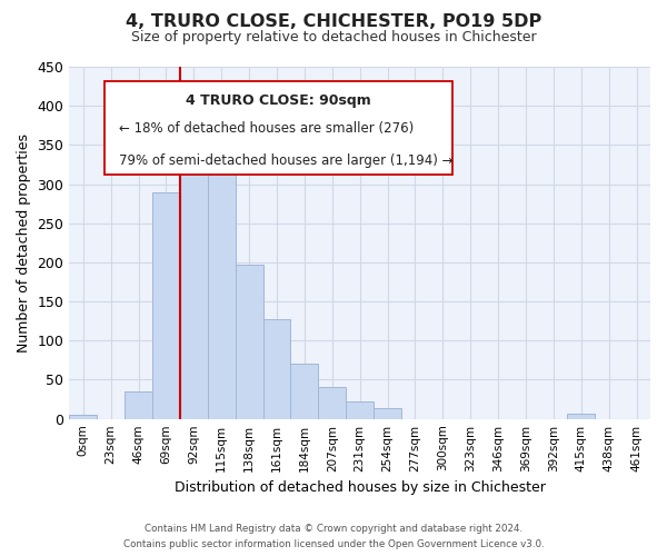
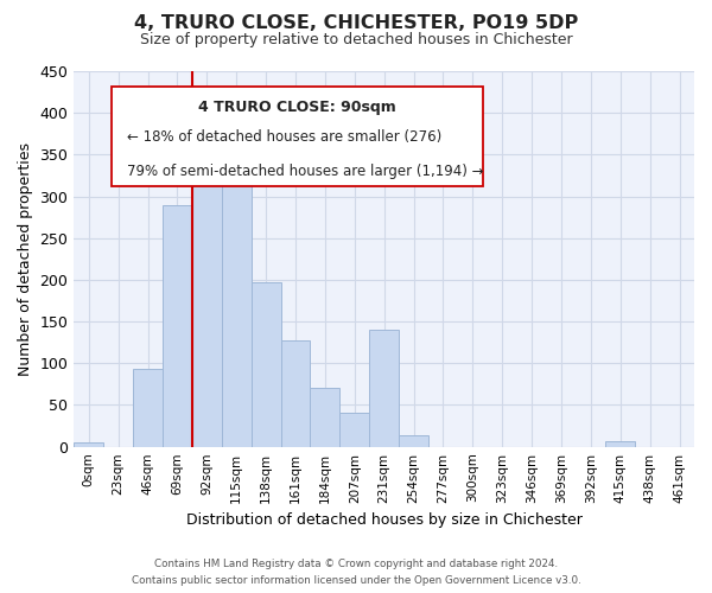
46sqm: 35 -> 94
231sqm: 22 -> 140
